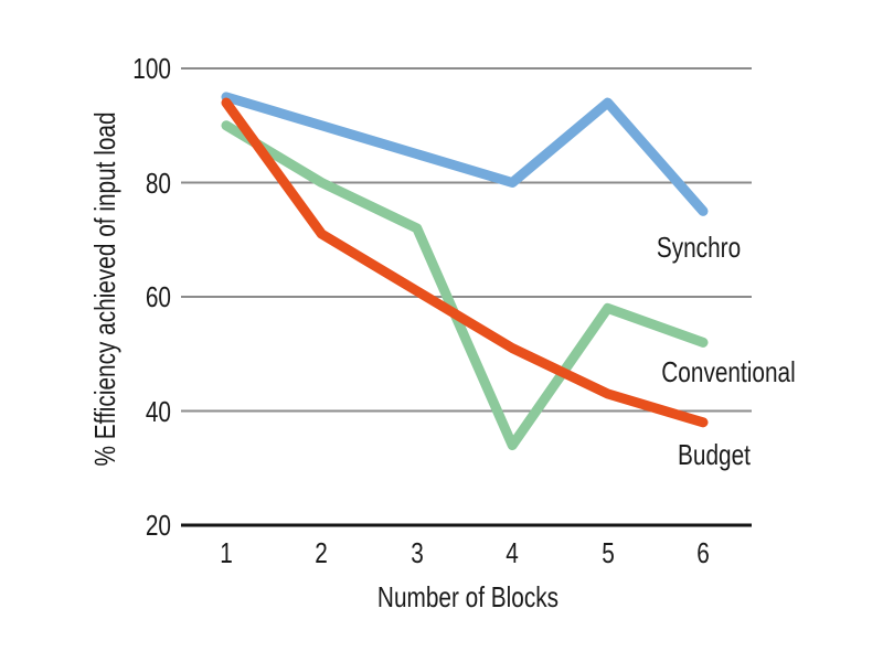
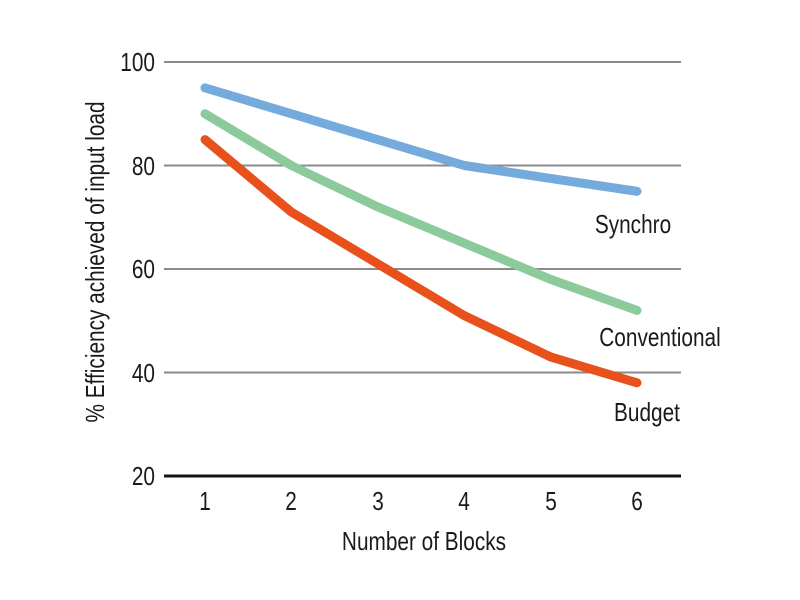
Budget/1: 94 -> 85
Conventional/4: 34 -> 65
Synchro/5: 94 -> 78
